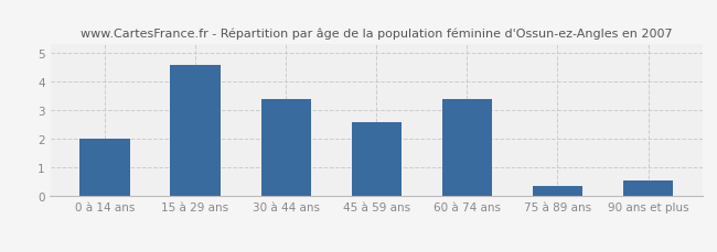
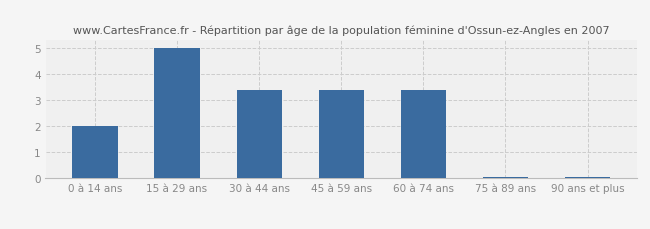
15 à 29 ans: 4.60 -> 5.00
45 à 59 ans: 2.60 -> 3.40
75 à 89 ans: 0.35 -> 0.04
90 ans et plus: 0.55 -> 0.04
